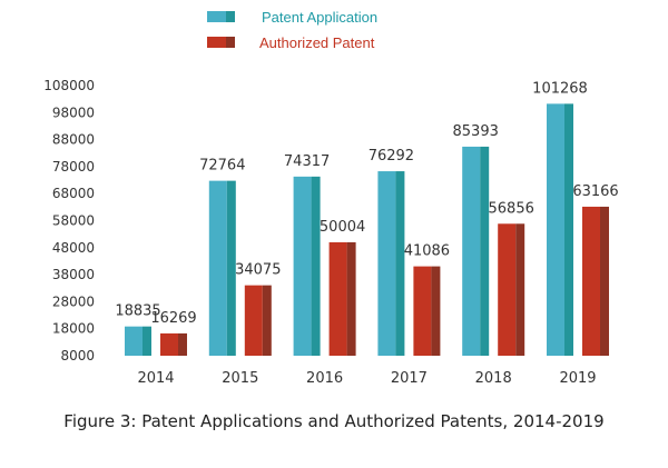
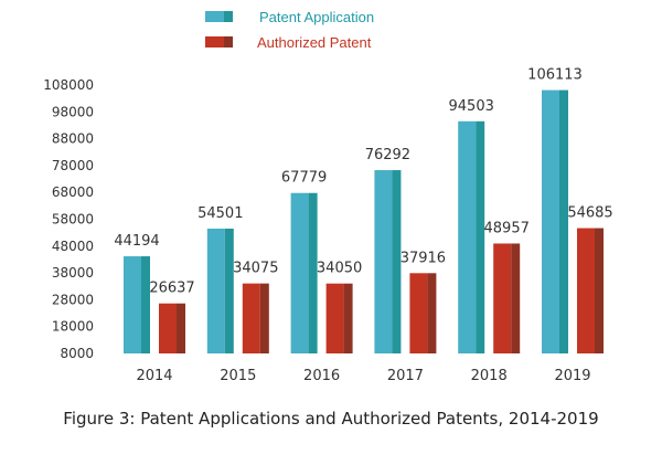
Patent Application/2014: 18835 -> 44194
Authorized Patent/2014: 16269 -> 26637
Patent Application/2015: 72764 -> 54501
Patent Application/2016: 74317 -> 67779
Authorized Patent/2016: 50004 -> 34050
Authorized Patent/2017: 41086 -> 37916
Patent Application/2018: 85393 -> 94503
Authorized Patent/2018: 56856 -> 48957
Patent Application/2019: 101268 -> 106113
Authorized Patent/2019: 63166 -> 54685
